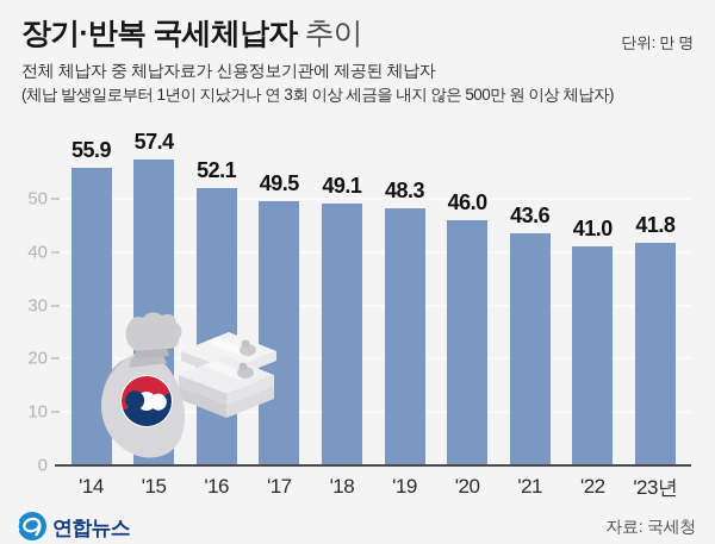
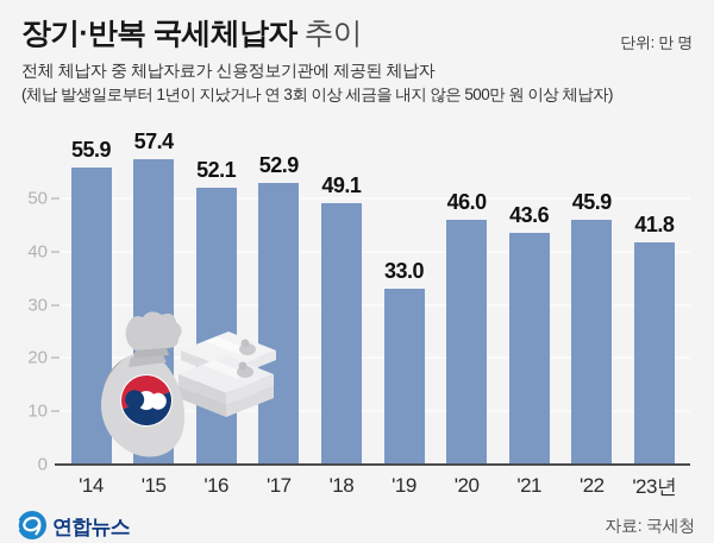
'17: 49.5 -> 52.9
'19: 48.3 -> 33.0
'22: 41.0 -> 45.9
